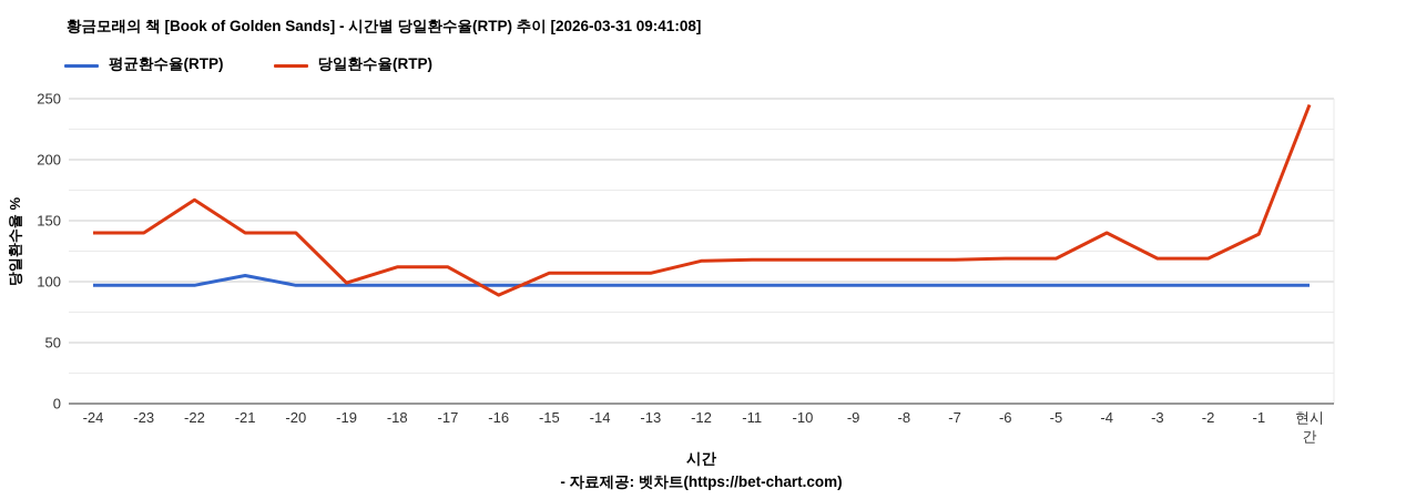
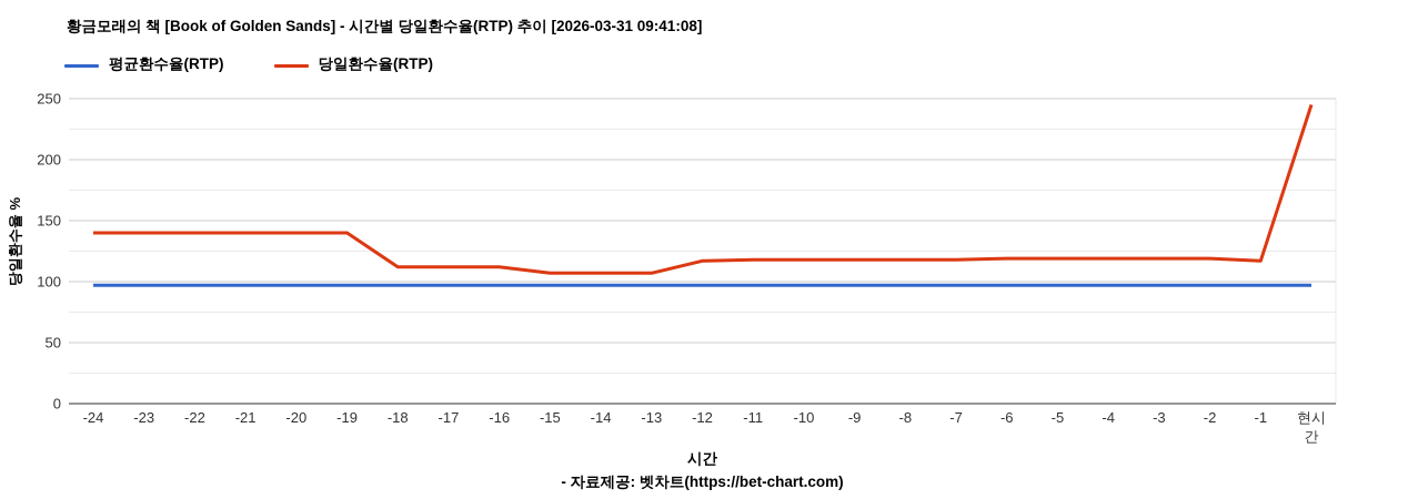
당일환수율(RTP)/-22: 167 -> 140
평균환수율(RTP)/-21: 105 -> 97
당일환수율(RTP)/-19: 99 -> 140
당일환수율(RTP)/-16: 89 -> 112
당일환수율(RTP)/-4: 140 -> 119
당일환수율(RTP)/-1: 139 -> 117
